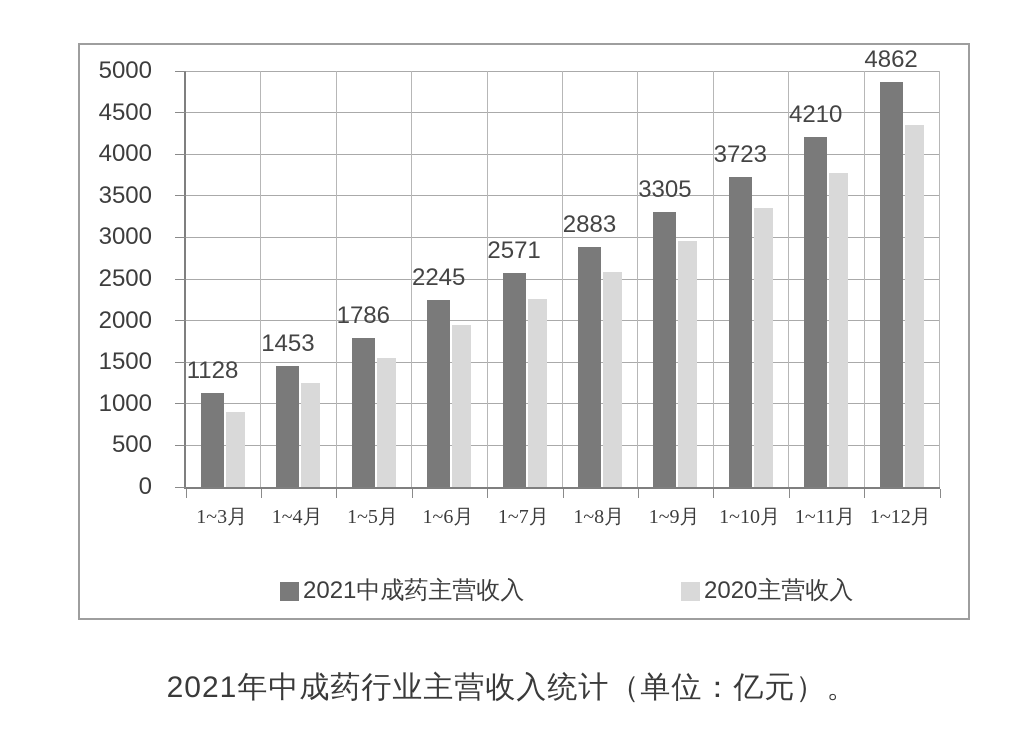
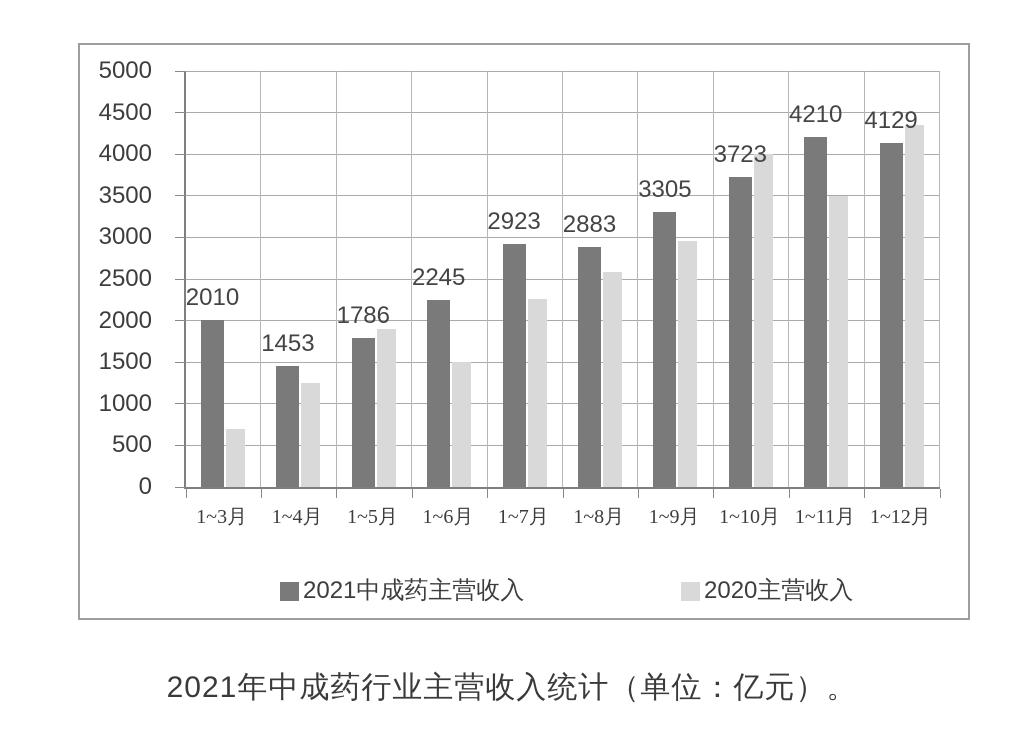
2021中成药主营收入/1~3月: 1128 -> 2010
2020主营收入/1~3月: 900 -> 700
2020主营收入/1~5月: 1600 -> 1900
2020主营收入/1~6月: 2000 -> 1500
2021中成药主营收入/1~7月: 2571 -> 2923
2020主营收入/1~10月: 3400 -> 4000
2020主营收入/1~11月: 3800 -> 3500
2021中成药主营收入/1~12月: 4862 -> 4129
